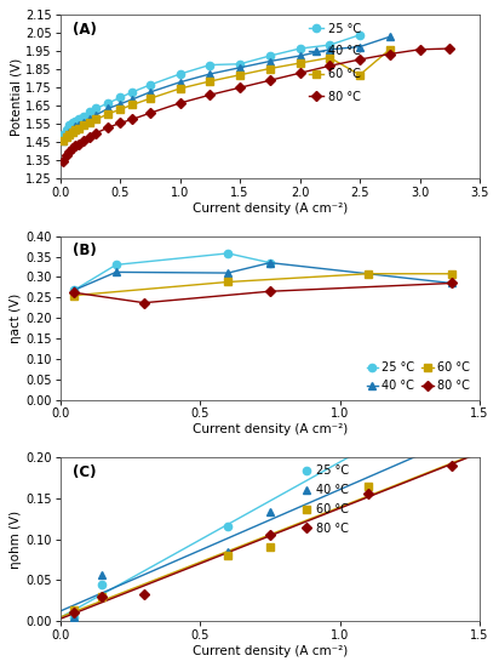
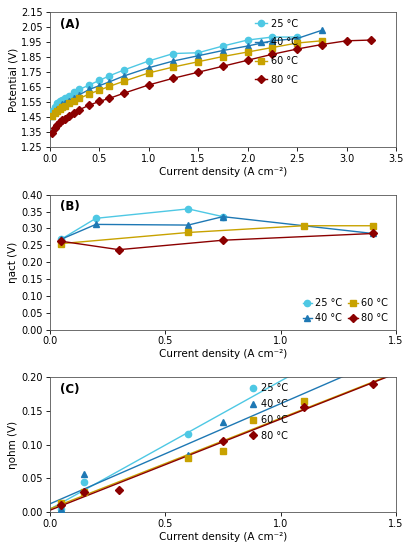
25 °C/2.5: 2.04 -> 1.99
60 °C/2.5: 1.82 -> 1.95
